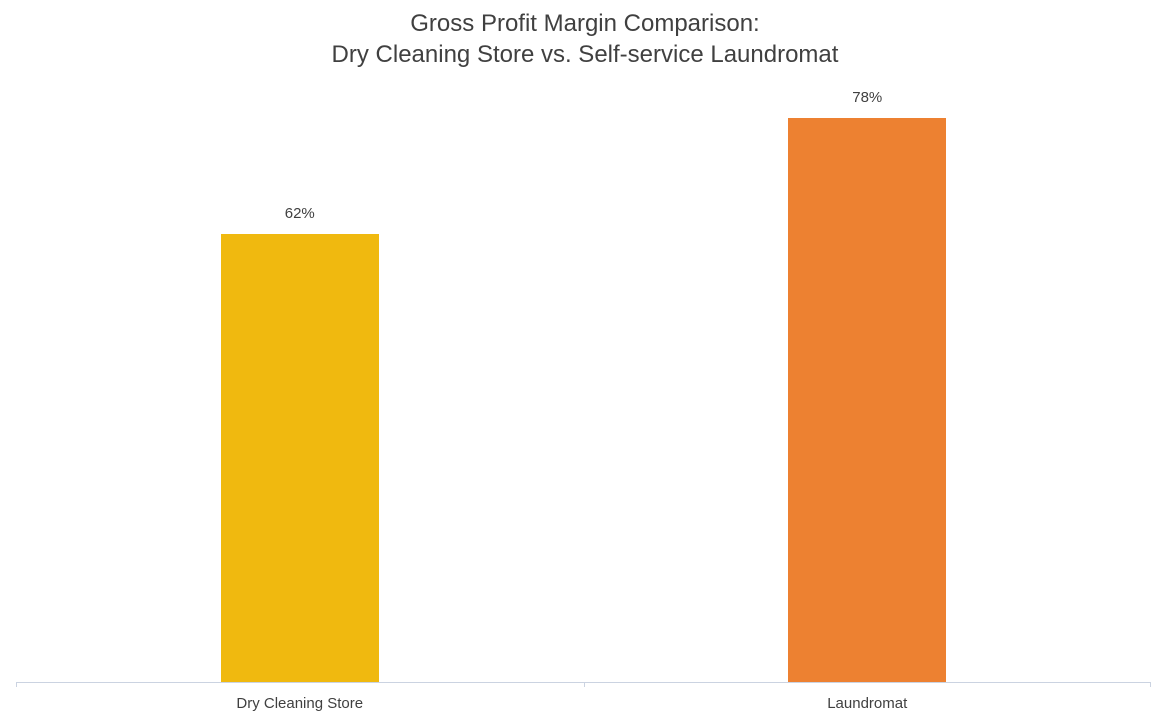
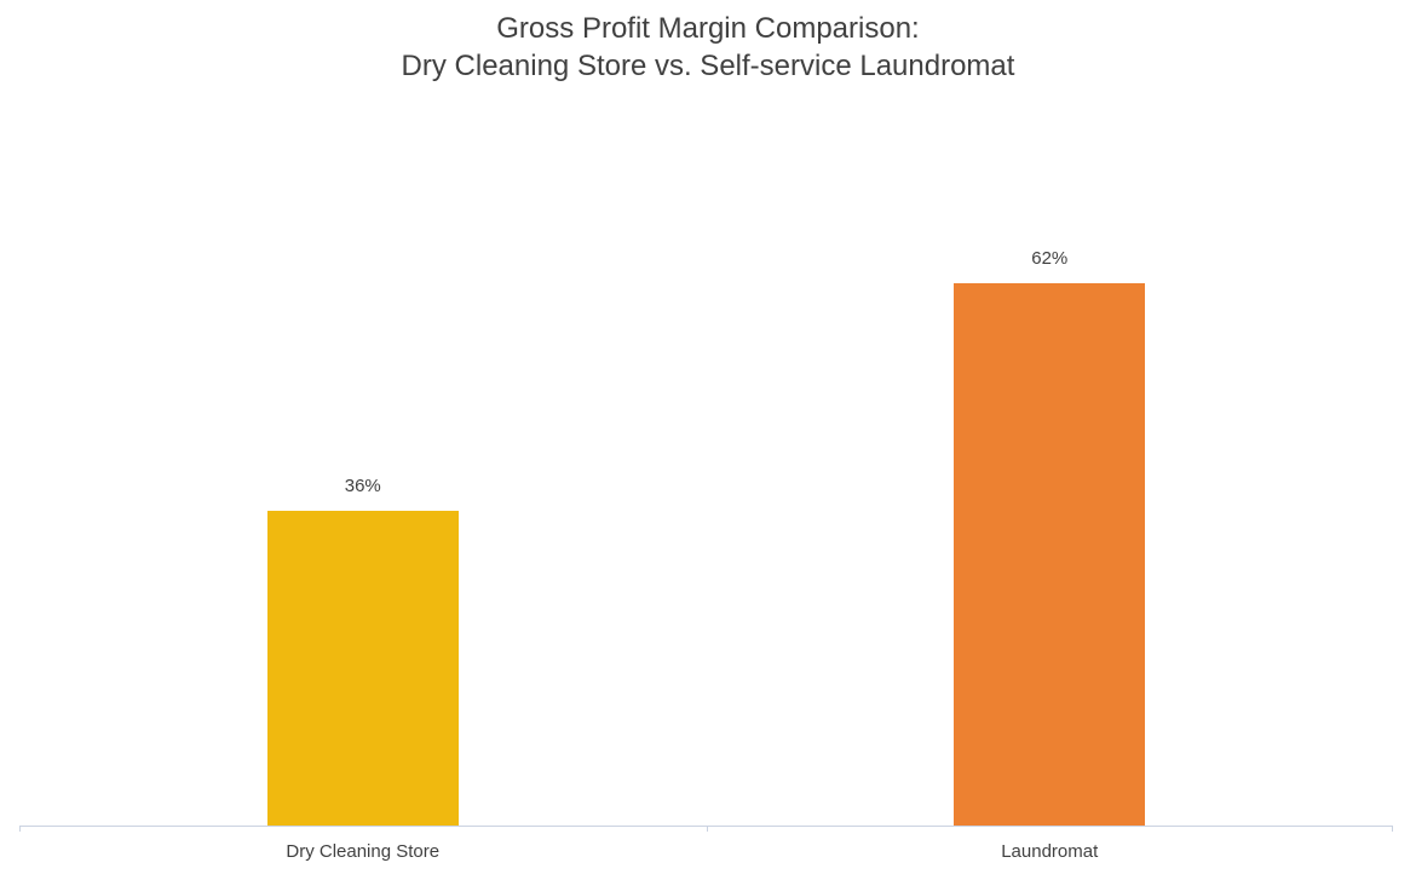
Dry Cleaning Store: 62% -> 36%
Laundromat: 78% -> 62%
